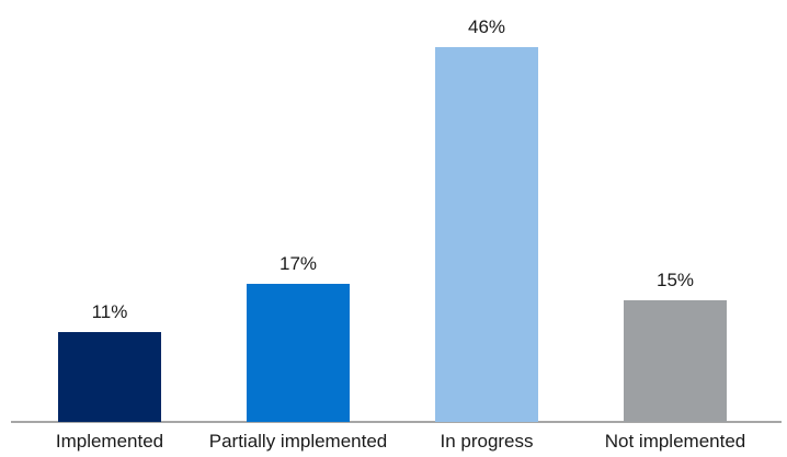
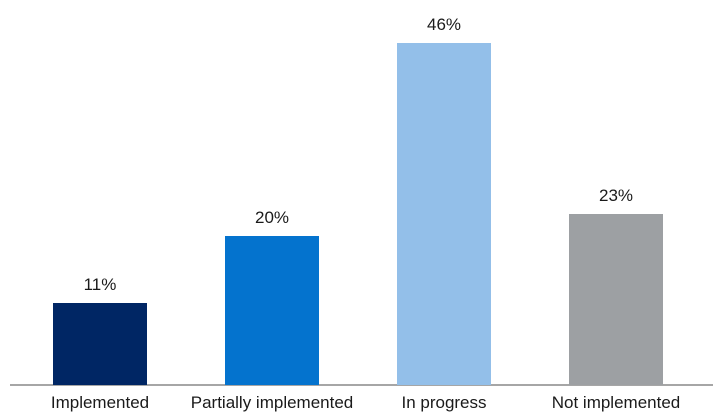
Partially implemented: 17% -> 20%
Not implemented: 15% -> 23%
